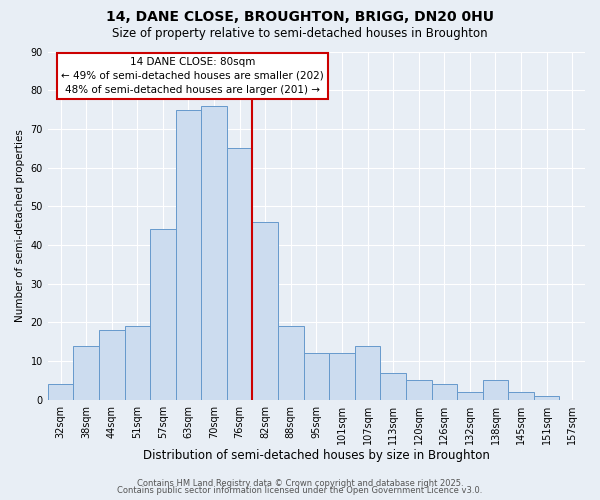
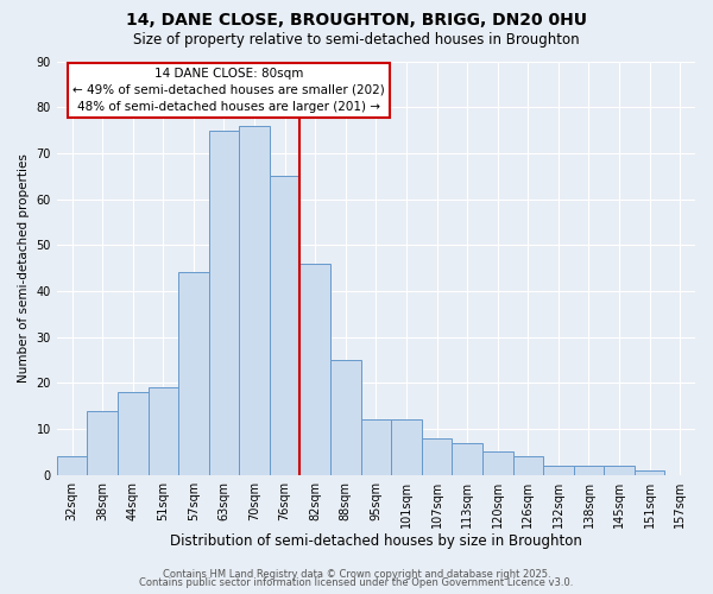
88sqm: 19 -> 25
107sqm: 14 -> 8
138sqm: 5 -> 2
